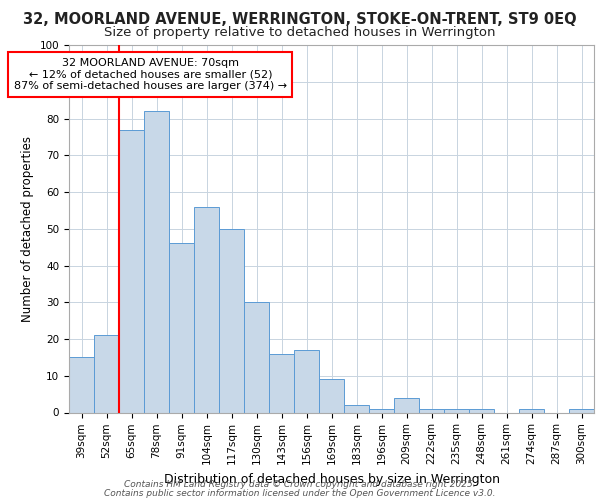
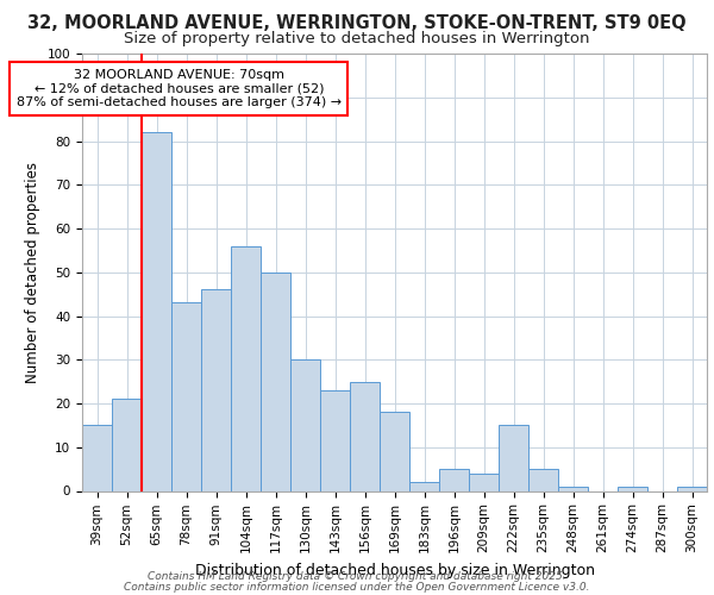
65sqm: 77 -> 82
78sqm: 82 -> 43
143sqm: 16 -> 23
156sqm: 17 -> 25
169sqm: 9 -> 18
196sqm: 1 -> 5
222sqm: 1 -> 15
235sqm: 1 -> 5
